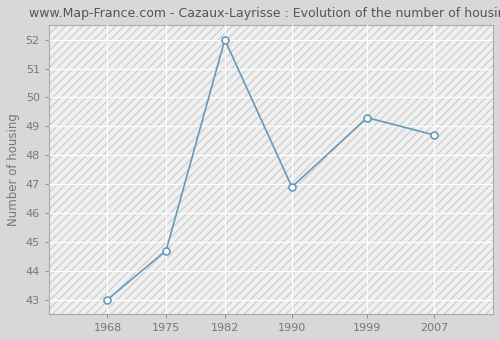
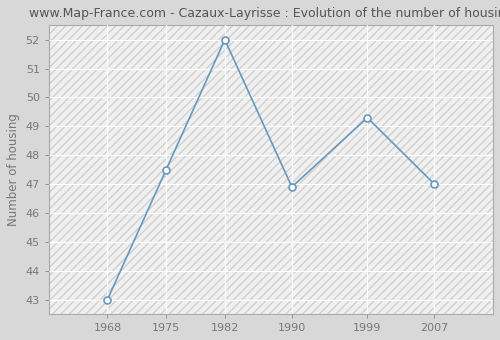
1975: 44.7 -> 47.5
2007: 48.7 -> 47.0
